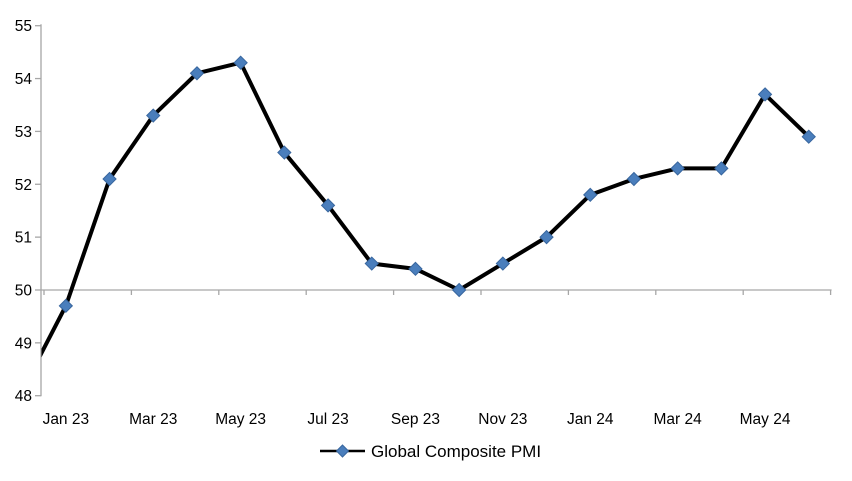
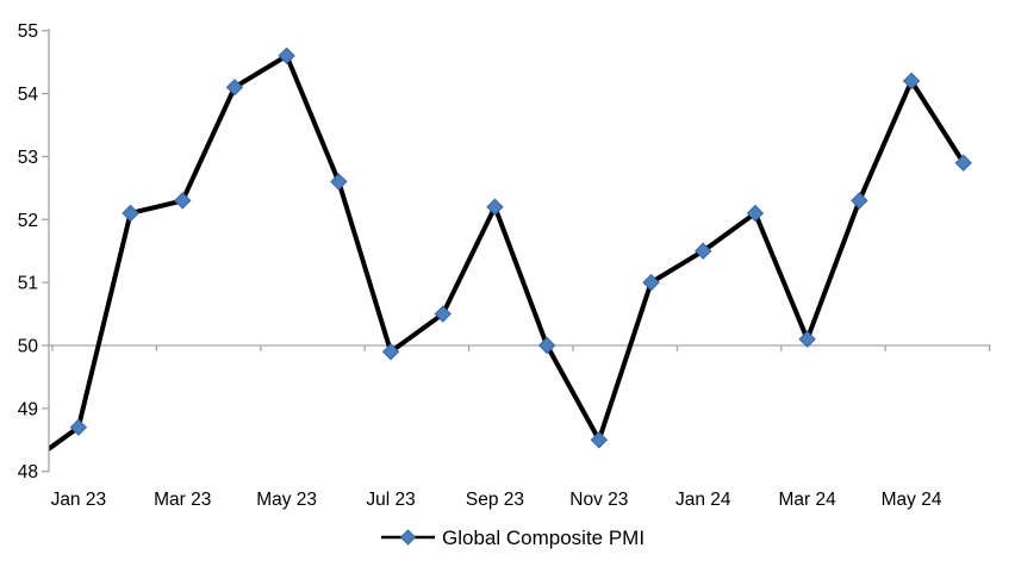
Jan 23: 49.7 -> 48.7
Mar 23: 53.3 -> 52.3
May 23: 54.3 -> 54.6
Jul 23: 51.6 -> 49.9
Sep 23: 50.4 -> 52.2
Nov 23: 50.5 -> 48.5
Jan 24: 51.8 -> 51.5
Mar 24: 52.3 -> 50.1
May 24: 53.7 -> 54.2
